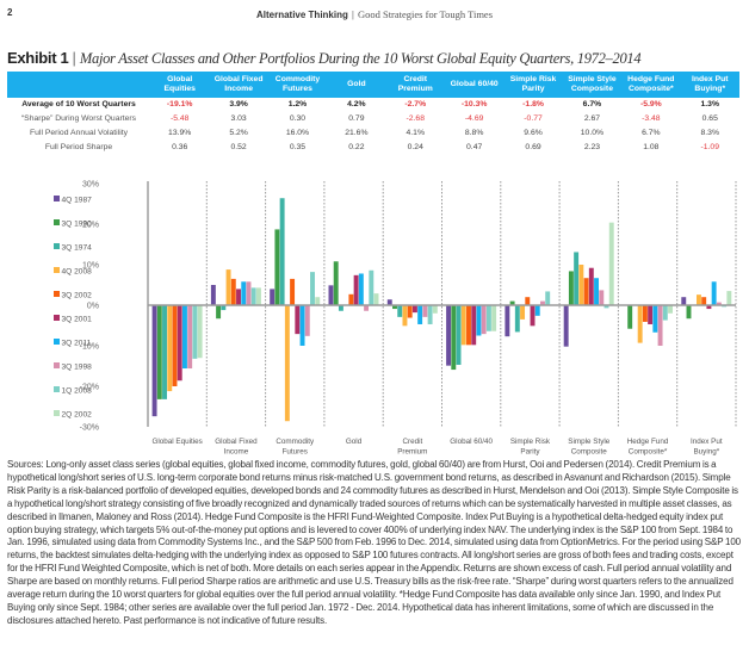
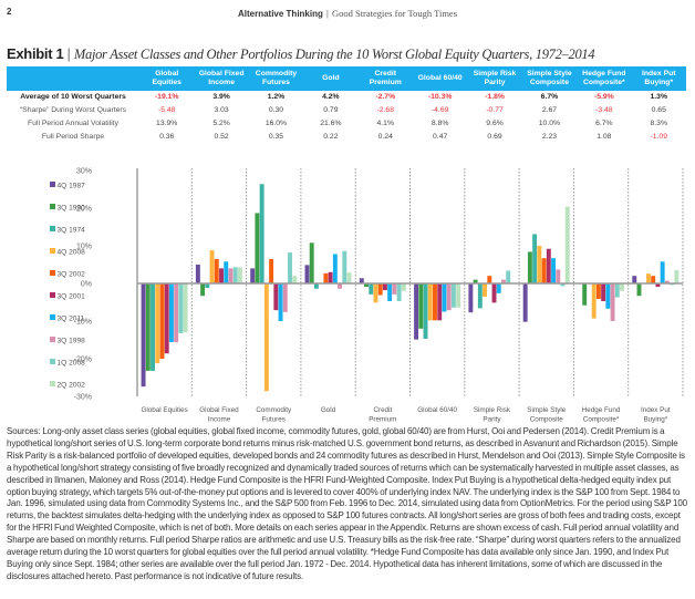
3Q 1998/Global Fixed Income: 6% -> 4%
3Q 2001/Gold: 7% -> 3%
3Q 1990/Global 60/40: -16% -> -12%
